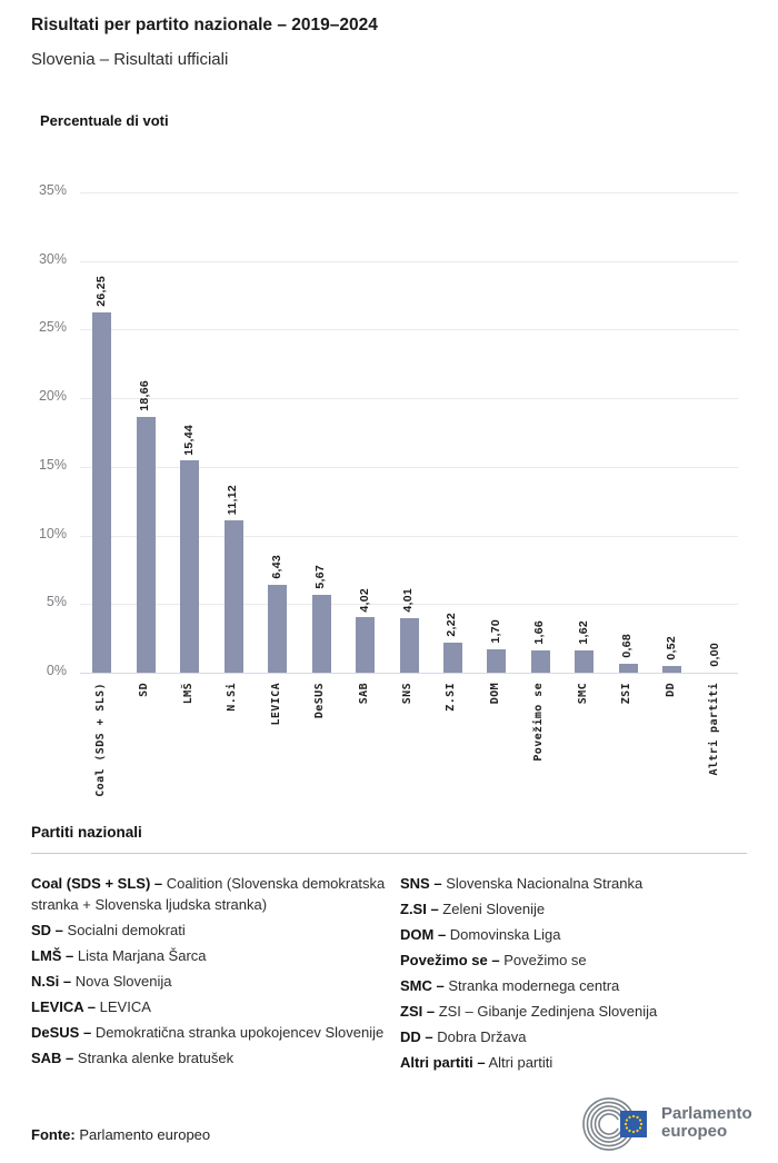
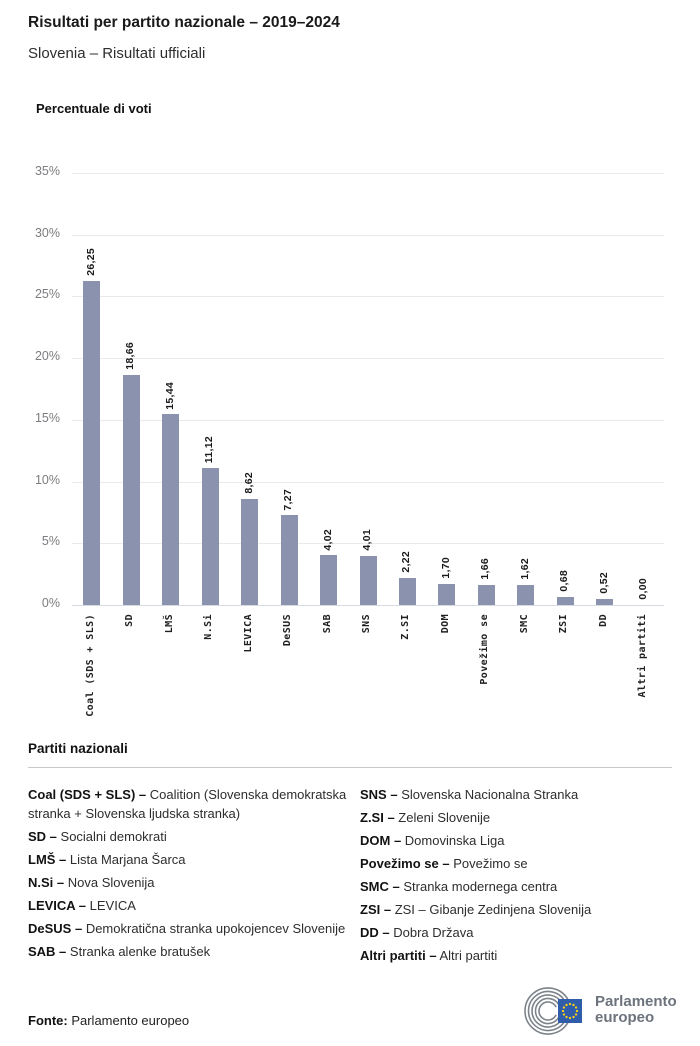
LEVICA: 6,43 -> 8,62
DeSUS: 5,67 -> 7,27
